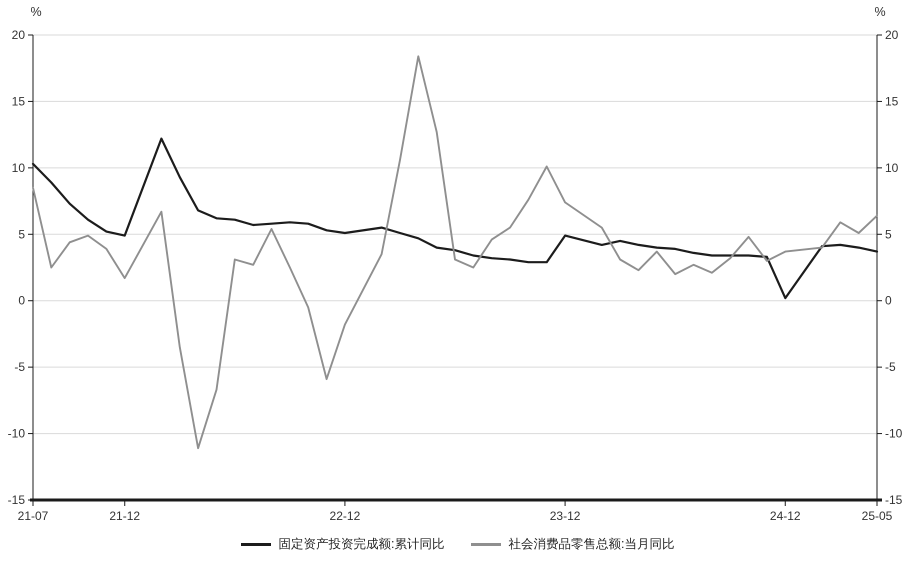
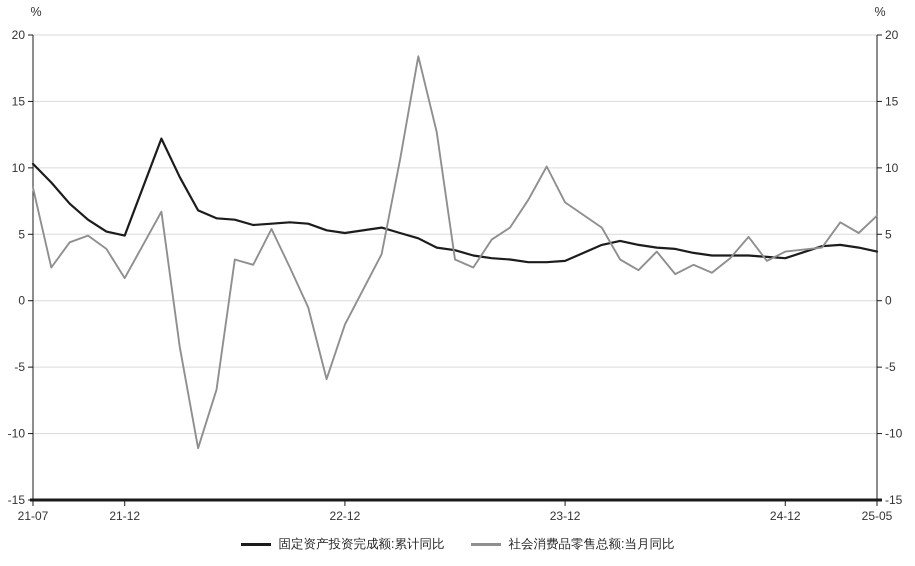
固定资产投资完成额:累计同比/23-12: 4.9 -> 3.0
固定资产投资完成额:累计同比/24-12: 0.2 -> 3.2
